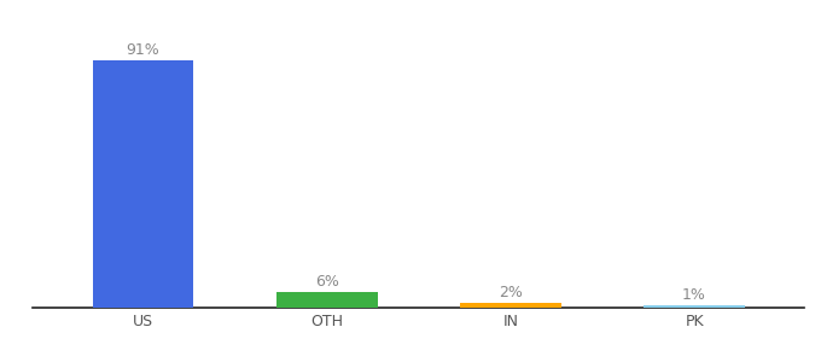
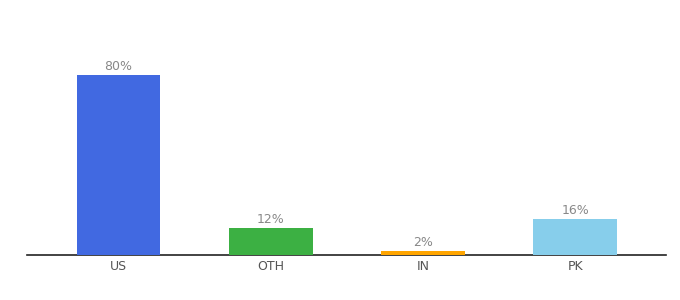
US: 91% -> 80%
OTH: 6% -> 12%
PK: 1% -> 16%
